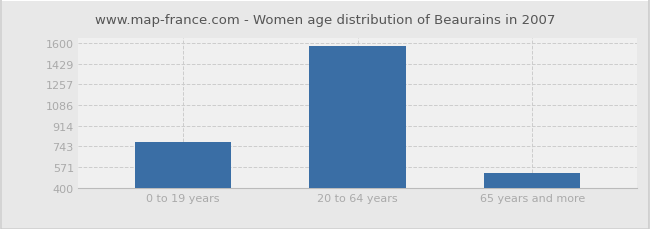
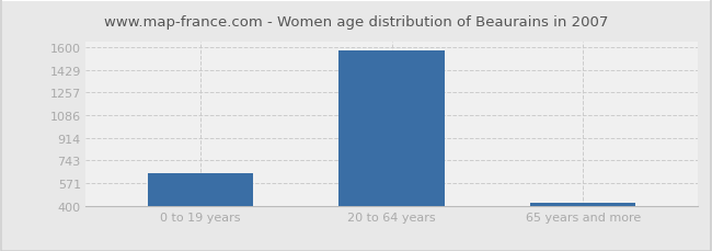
0 to 19 years: 780 -> 640
65 years and more: 520 -> 420
